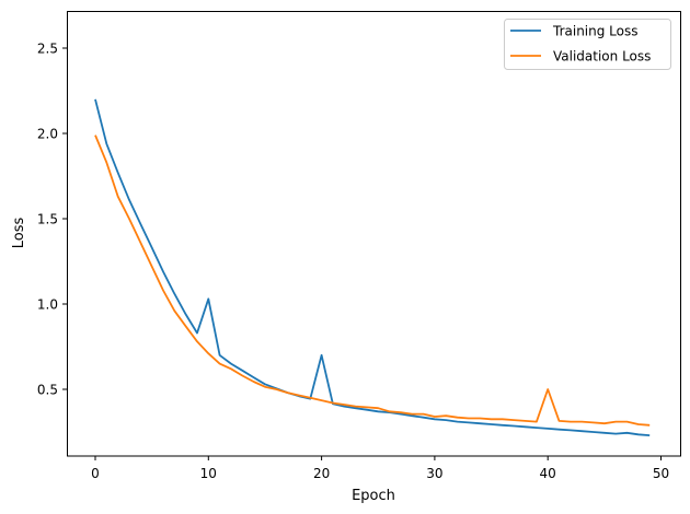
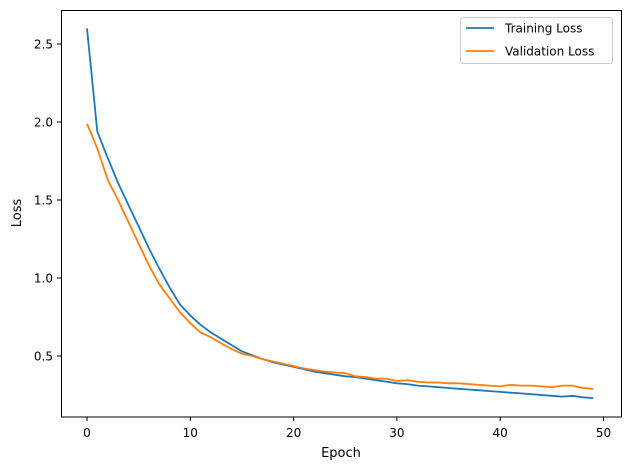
Training Loss/0: 2.20 -> 2.60
Training Loss/10: 1.03 -> 0.76
Training Loss/20: 0.70 -> 0.43
Validation Loss/40: 0.50 -> 0.30
